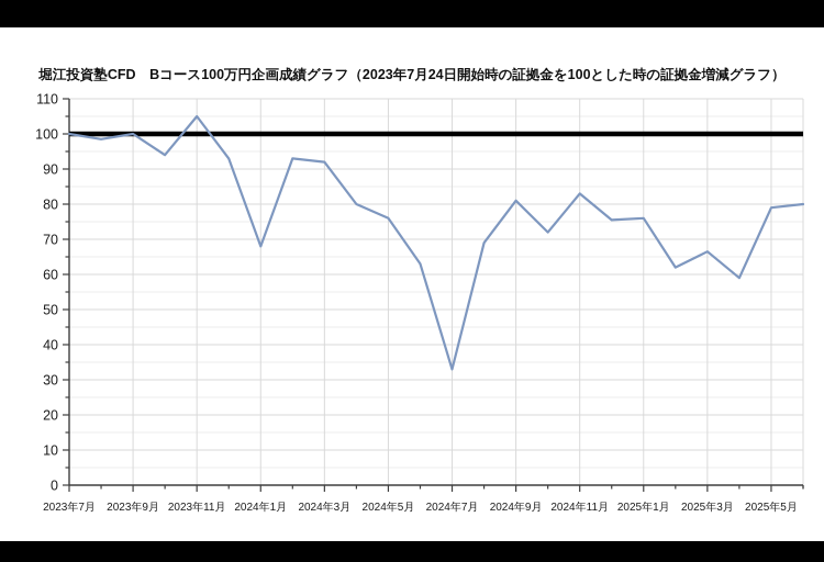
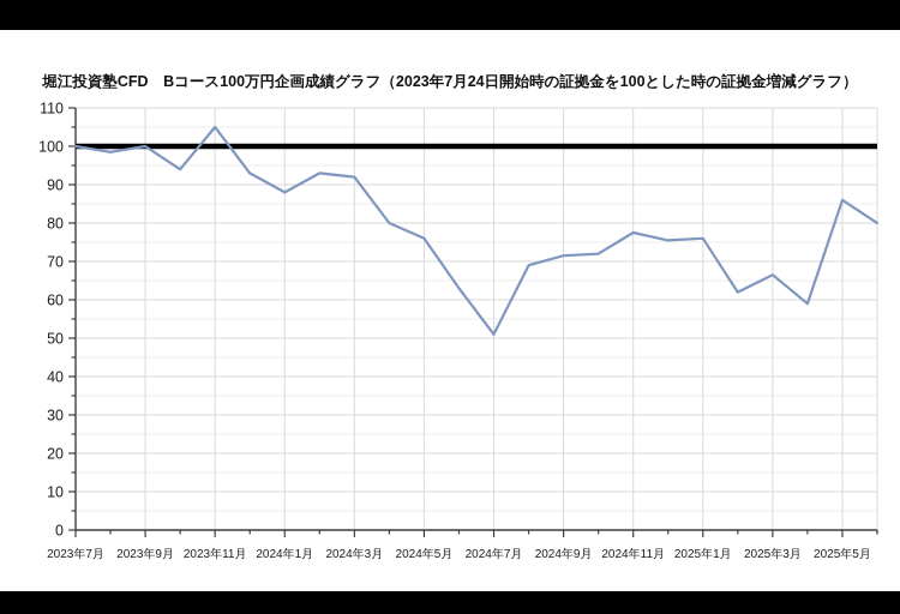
2024年1月: 68 -> 88
2024年7月: 33 -> 51
2024年9月: 81 -> 72
2024年11月: 83 -> 78
2025年5月: 79 -> 86
